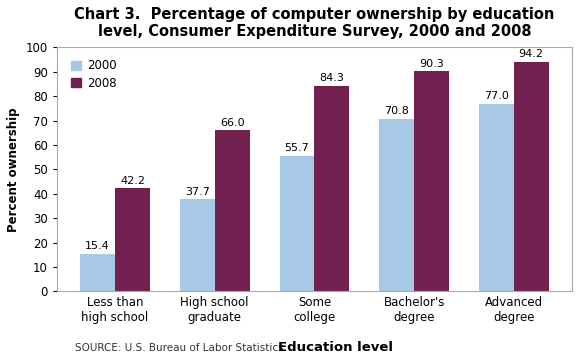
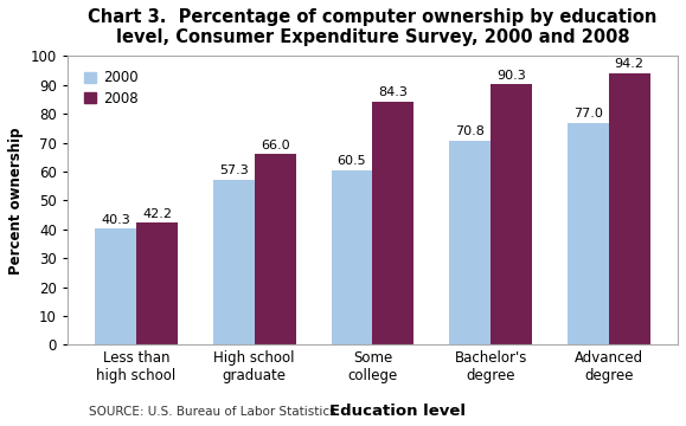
2000/Less than high school: 15.4 -> 40.3
2000/High school graduate: 37.7 -> 57.3
2000/Some college: 55.7 -> 60.5
